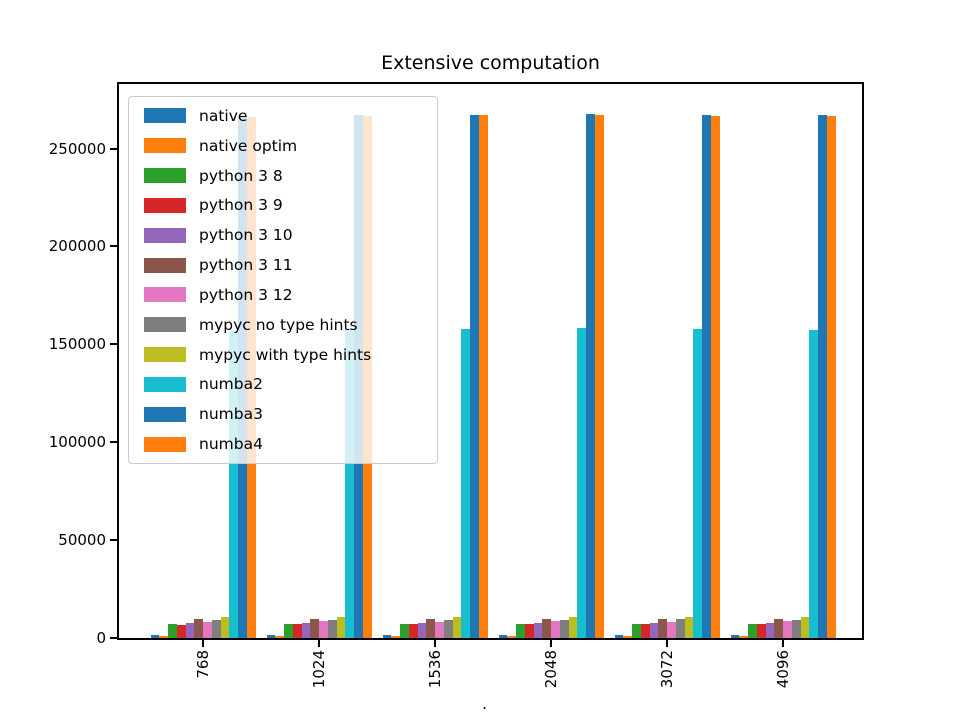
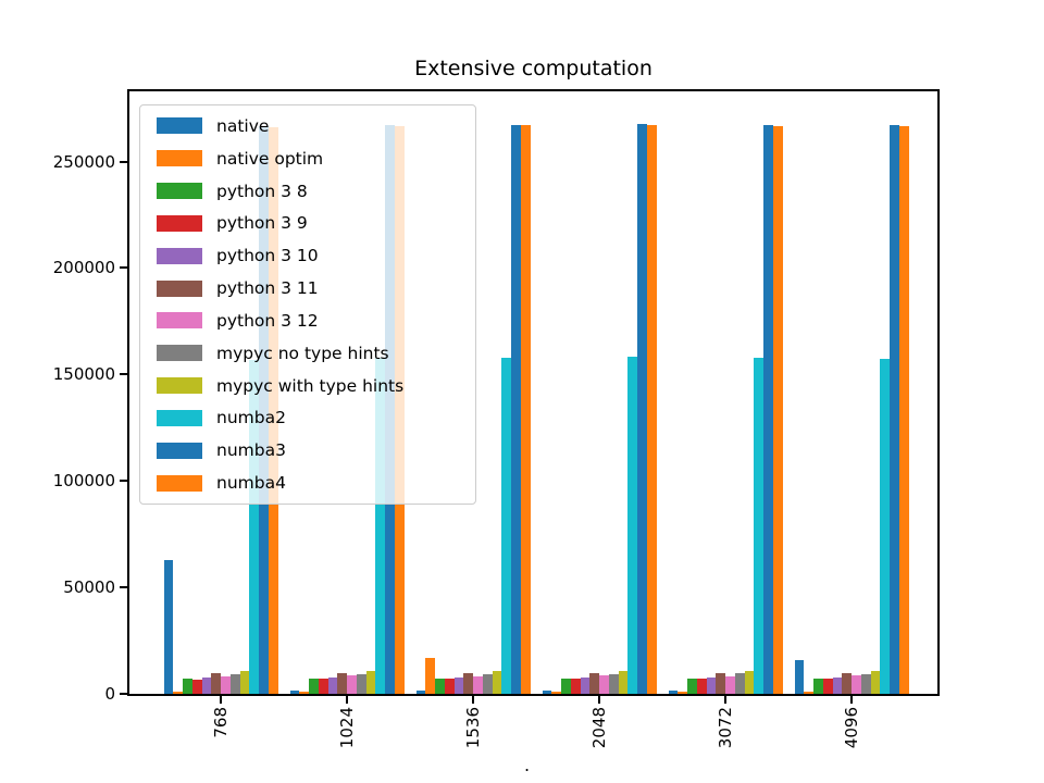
native/768: 1000 -> 63000
native optim/1536: 1000 -> 17000
native/4096: 1000 -> 16000
